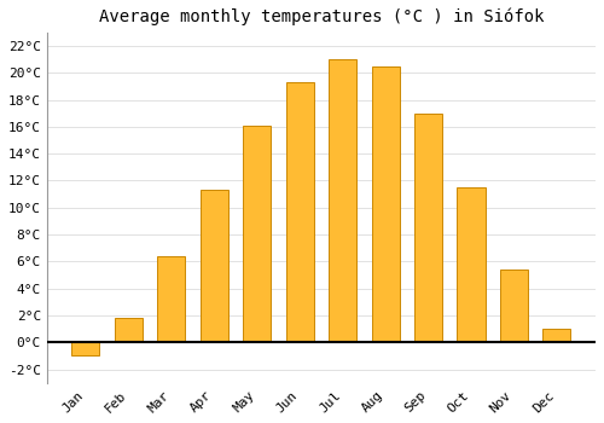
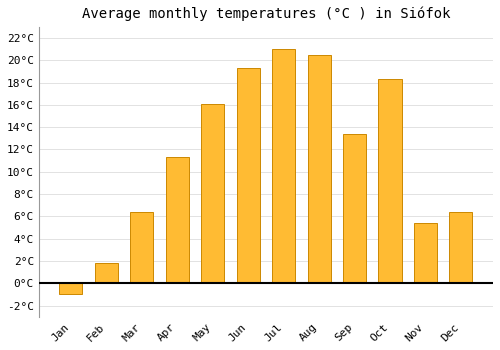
Sep: 17.0°C -> 13.4°C
Oct: 11.5°C -> 18.3°C
Dec: 1.0°C -> 6.4°C
